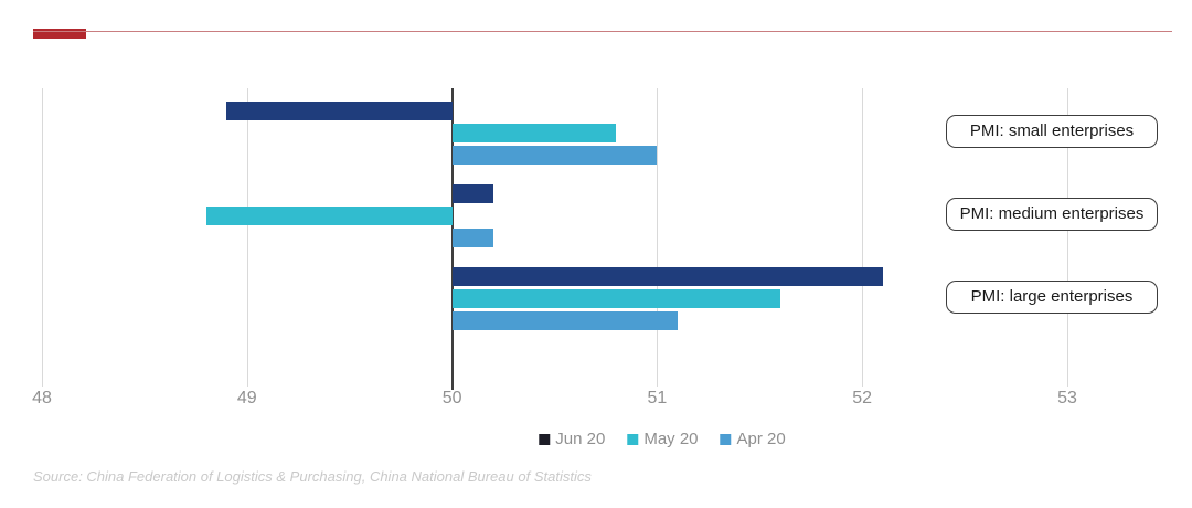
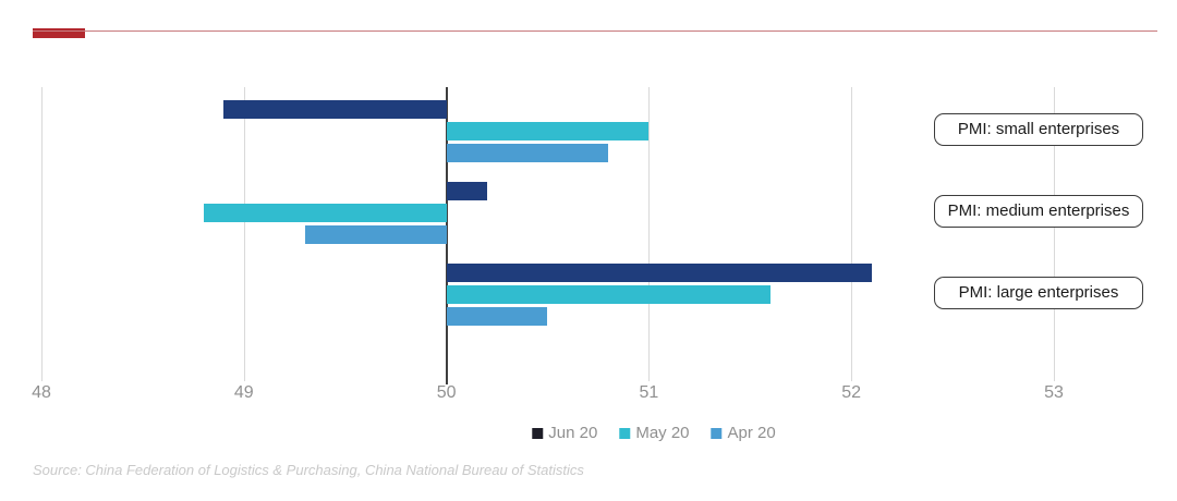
May 20/PMI: small enterprises: 50.8 -> 51.0
Apr 20/PMI: small enterprises: 51.0 -> 50.8
Apr 20/PMI: medium enterprises: 50.2 -> 49.3
Apr 20/PMI: large enterprises: 51.1 -> 50.5
